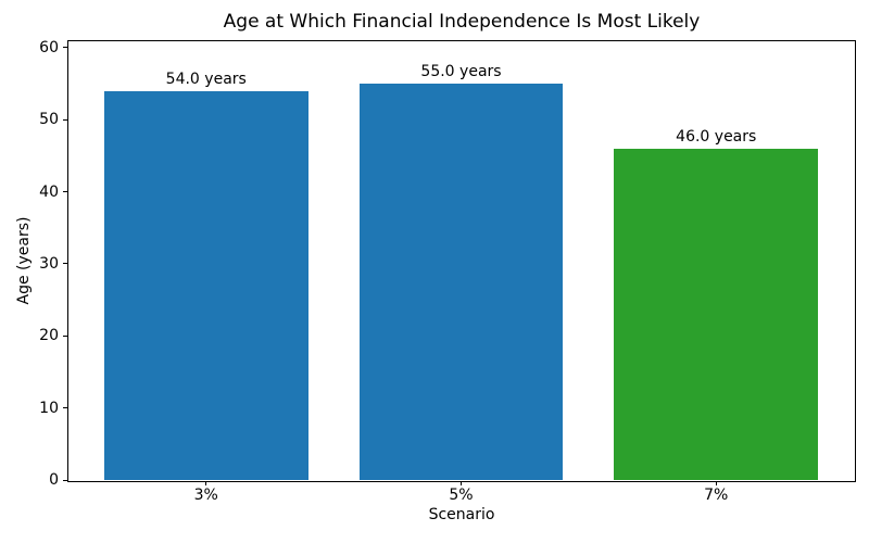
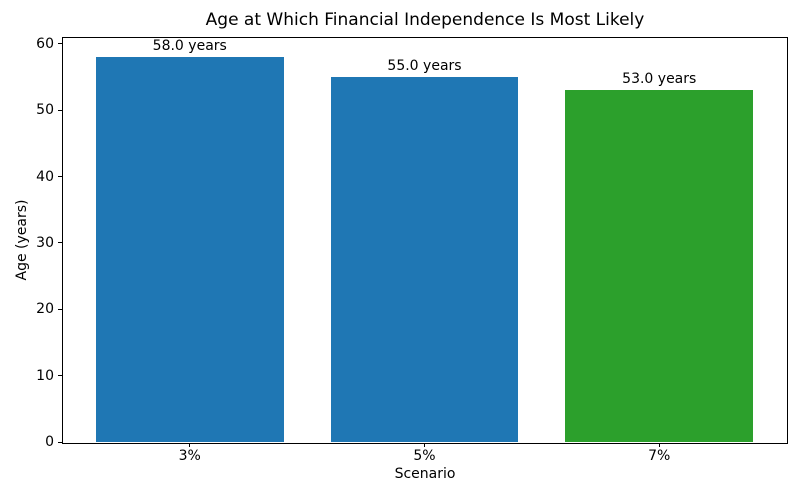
3%: 54.0 -> 58.0
7%: 46.0 -> 53.0
